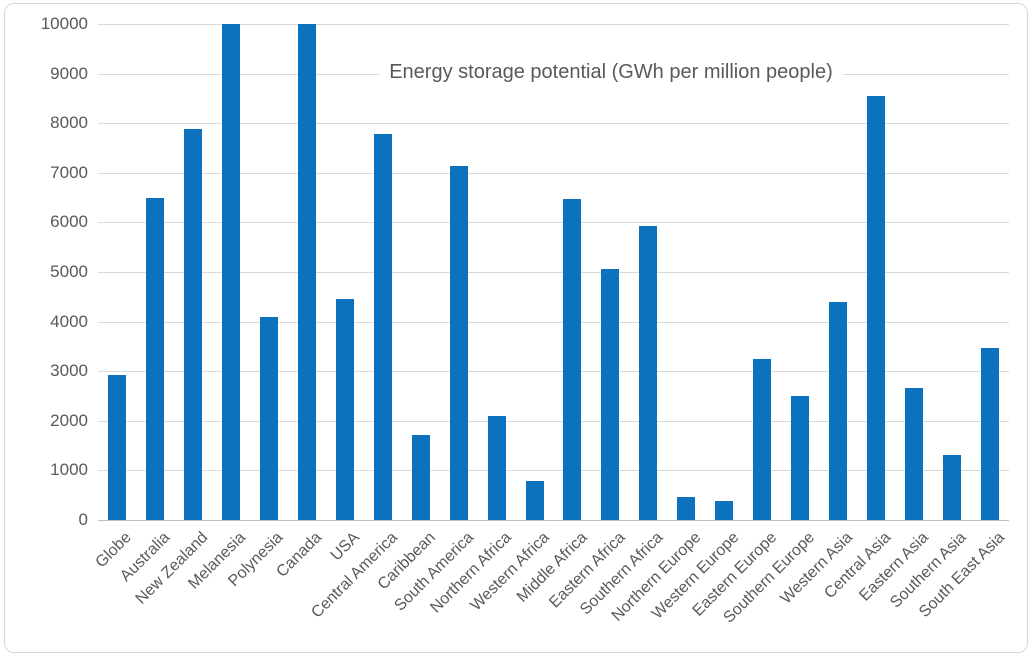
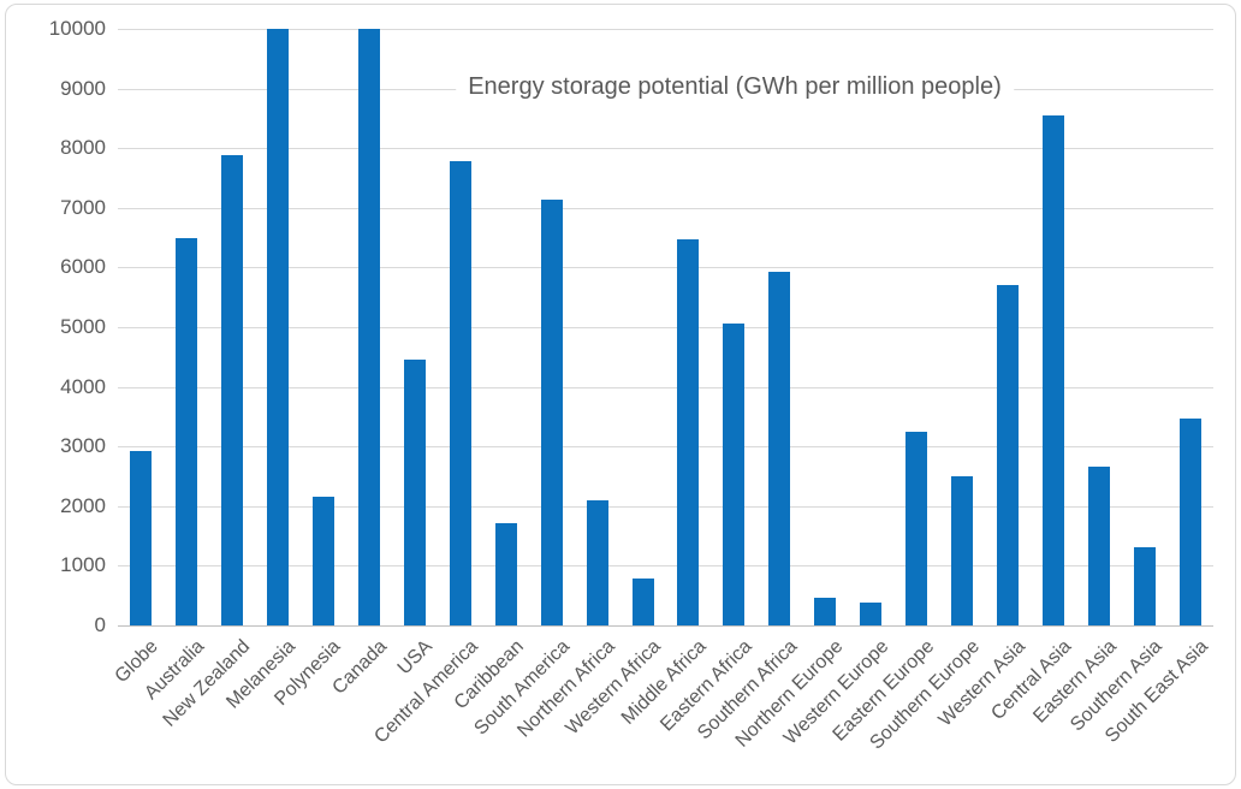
Polynesia: 4100 -> 2200
Western Asia: 4400 -> 5700
